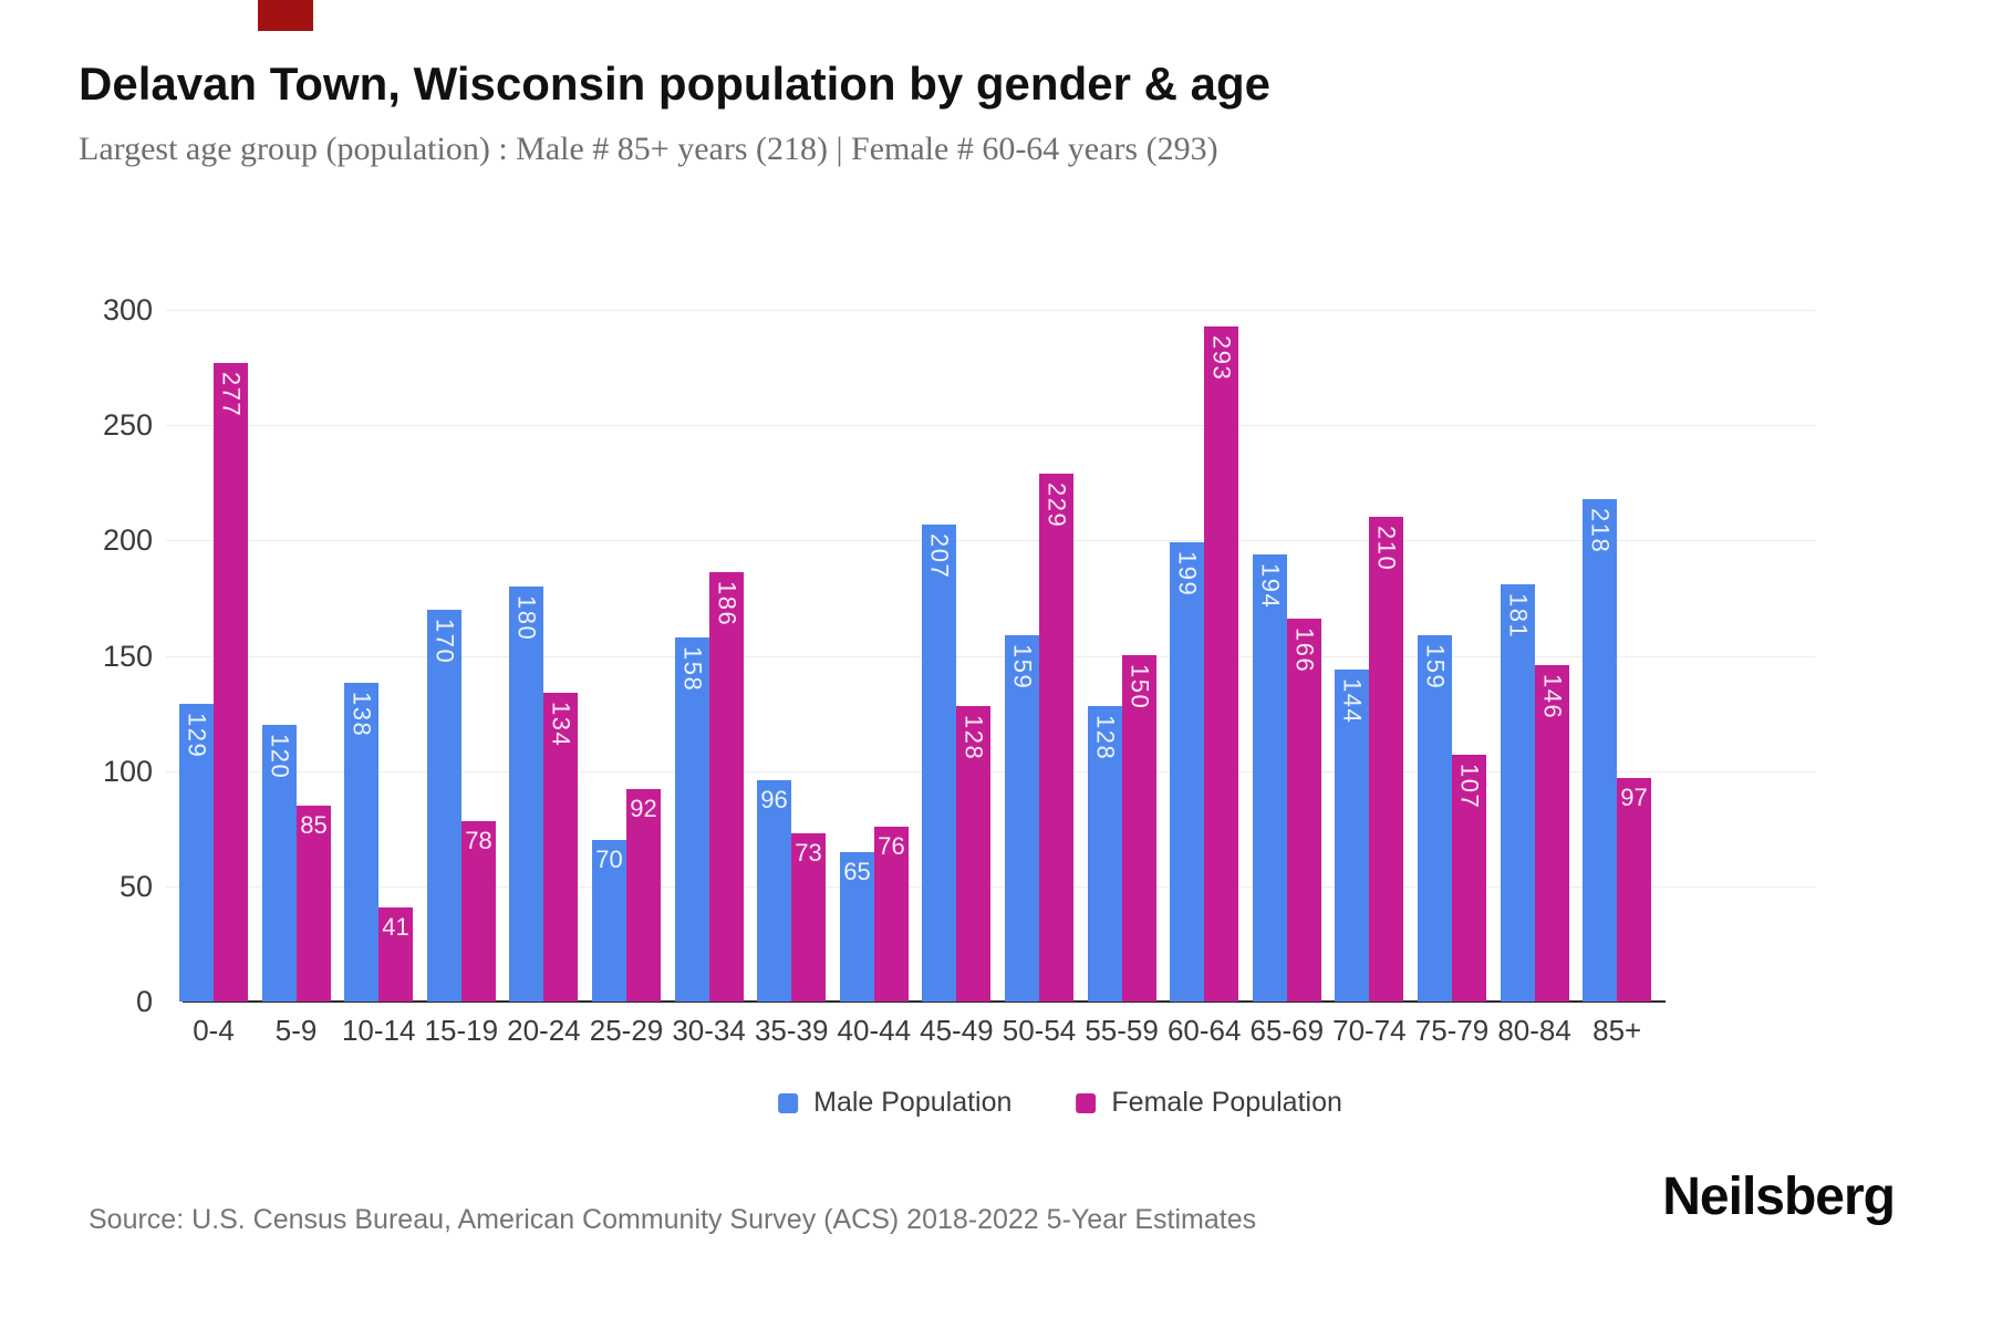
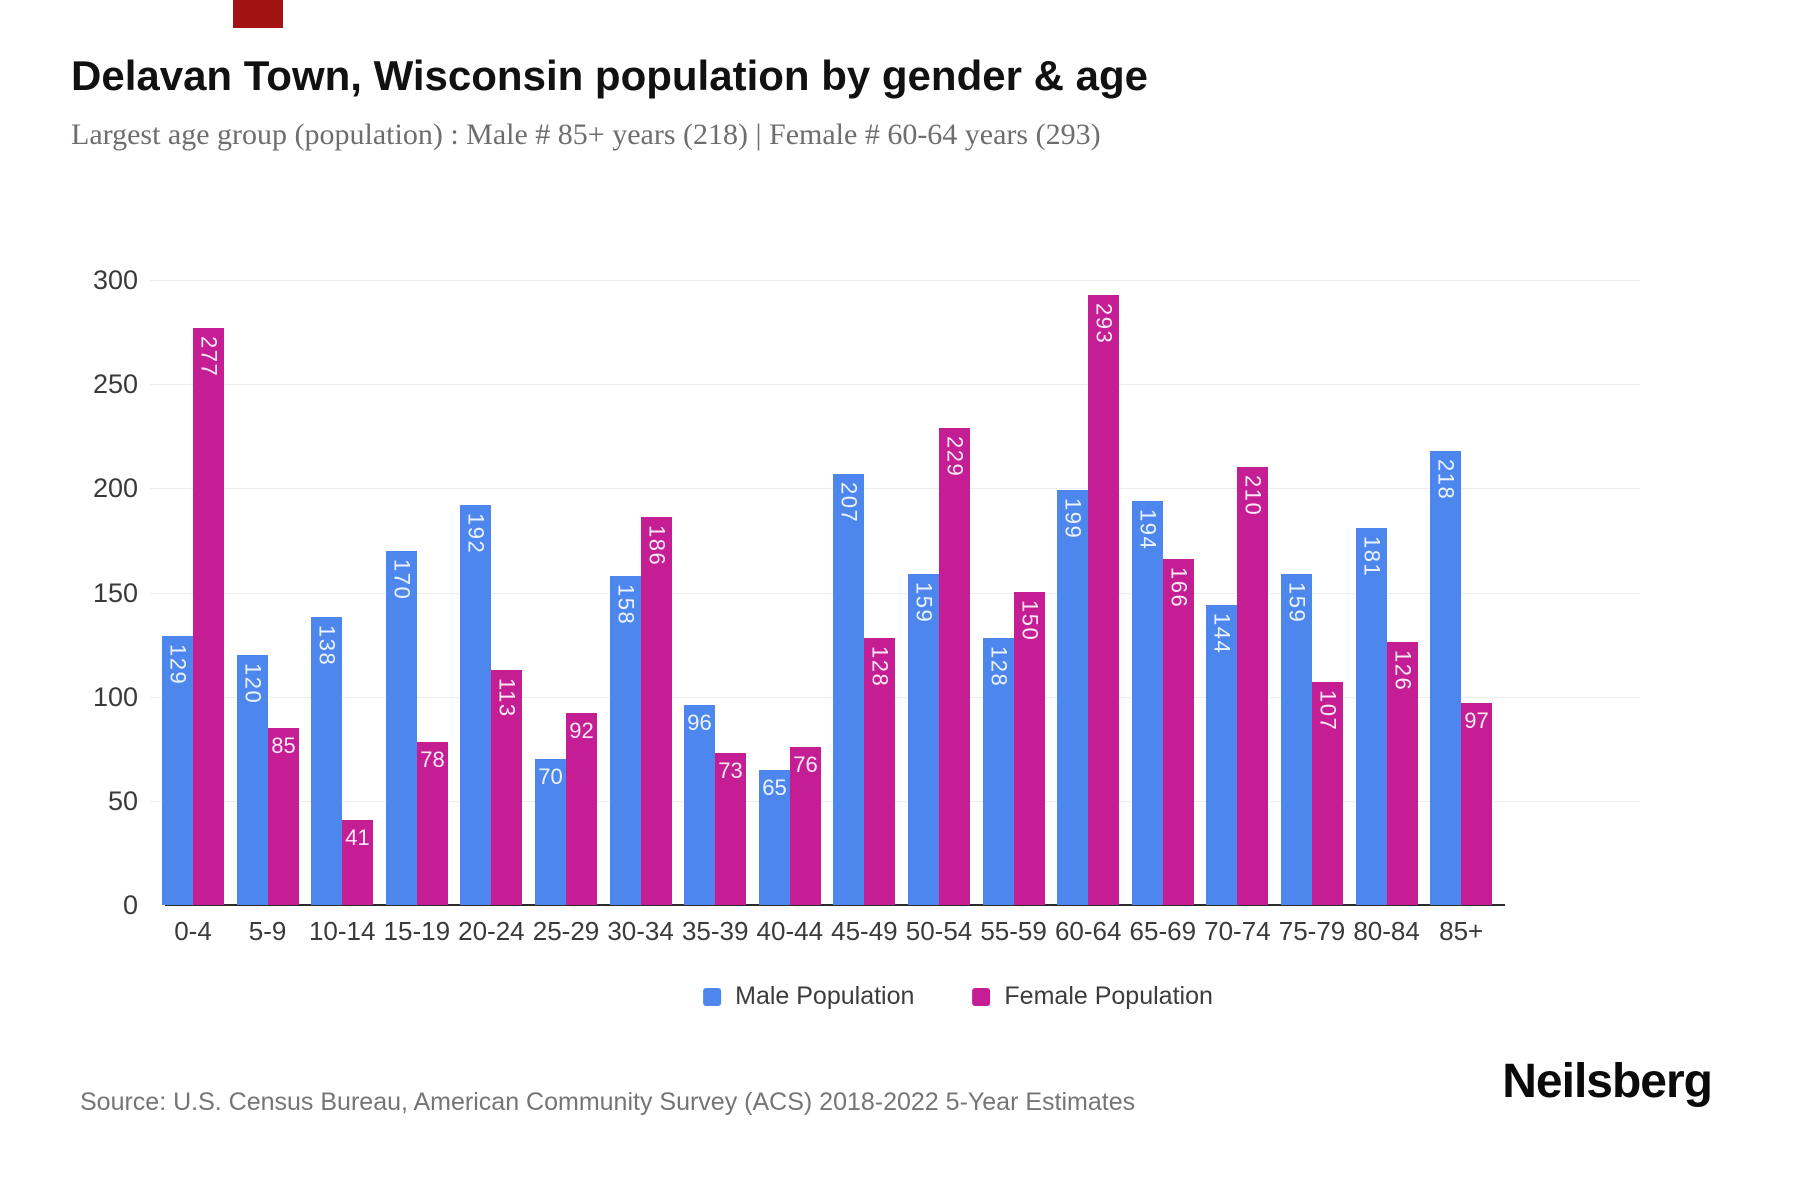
Male Population/20-24: 180 -> 192
Female Population/20-24: 134 -> 113
Female Population/80-84: 146 -> 126
